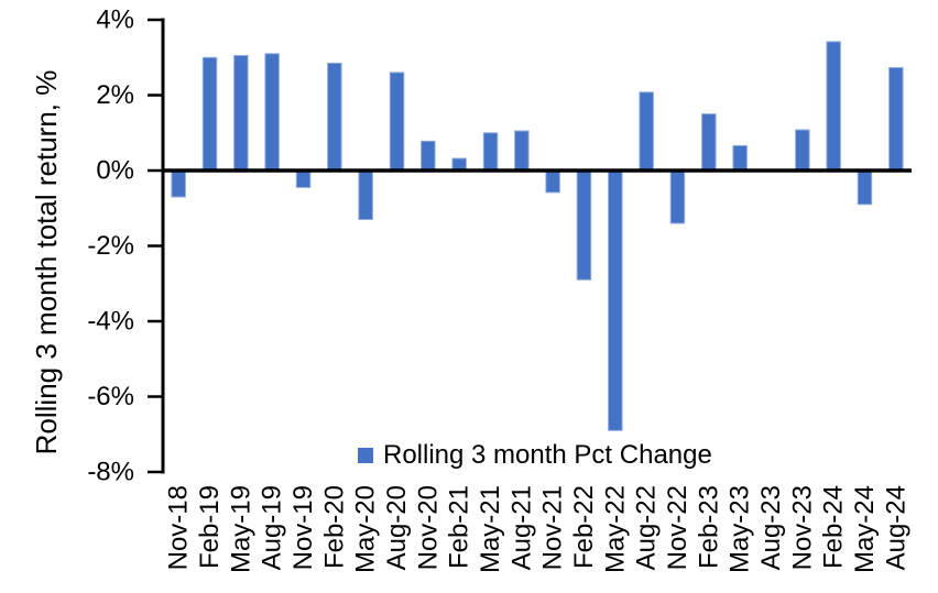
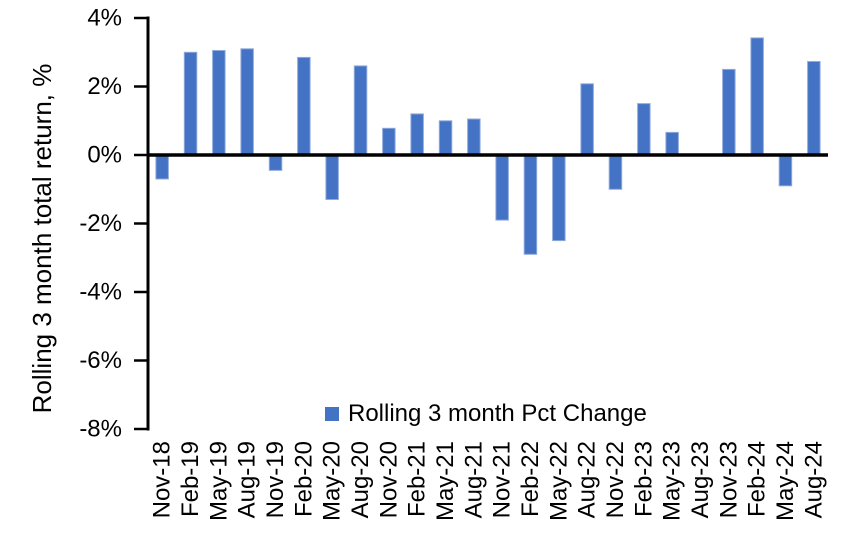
Feb-21: 0.3% -> 1.2%
Nov-21: -0.6% -> -1.9%
May-22: -6.9% -> -2.5%
Nov-22: -1.4% -> -1.0%
Nov-23: 1.1% -> 2.5%
